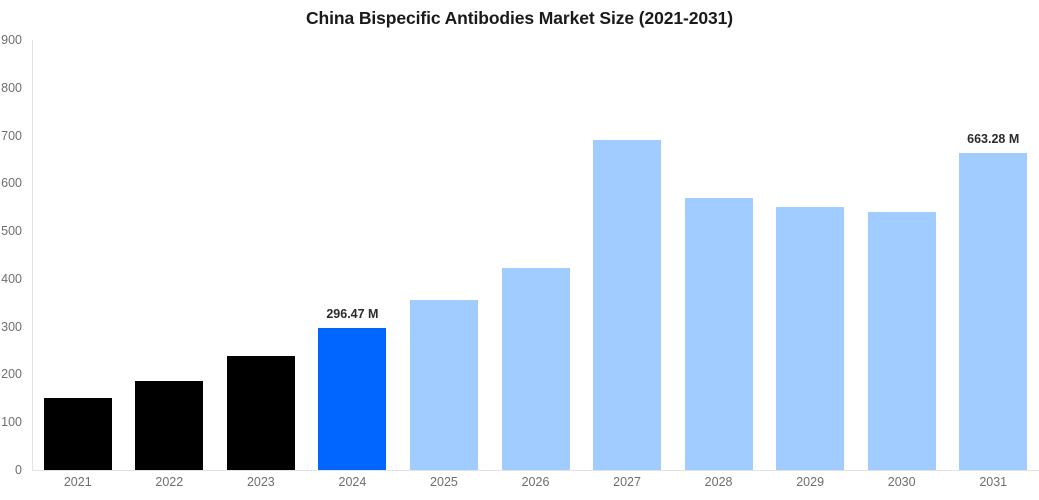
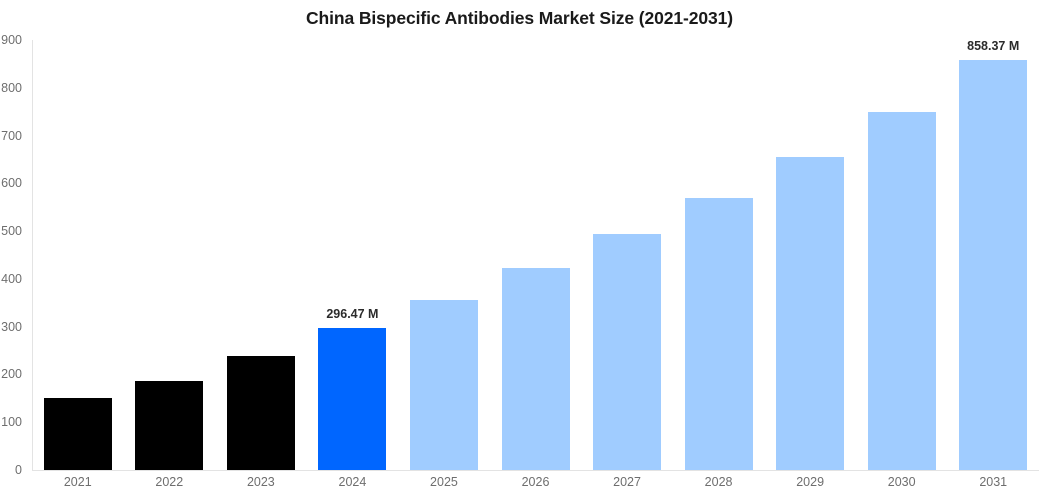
2027: 690 -> 490
2029: 550 -> 660
2030: 540 -> 750
2031: 663.28 -> 858.37
